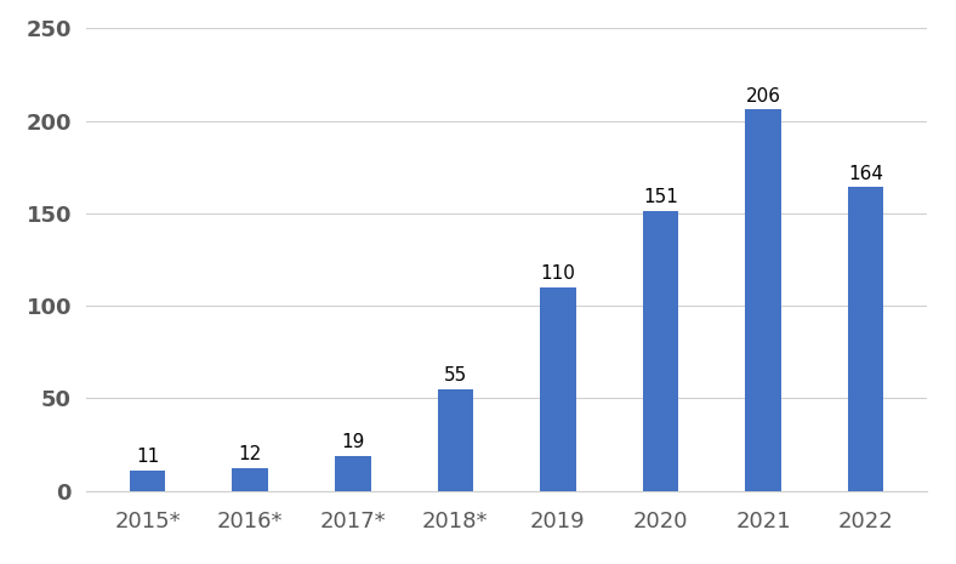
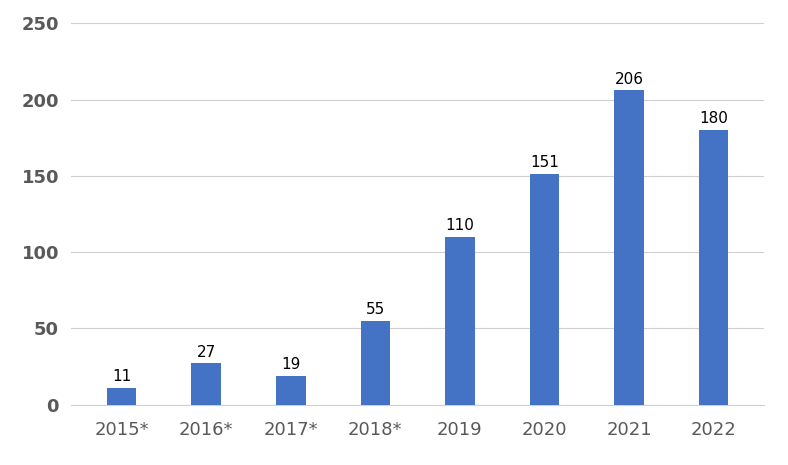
2016*: 12 -> 27
2022: 164 -> 180
